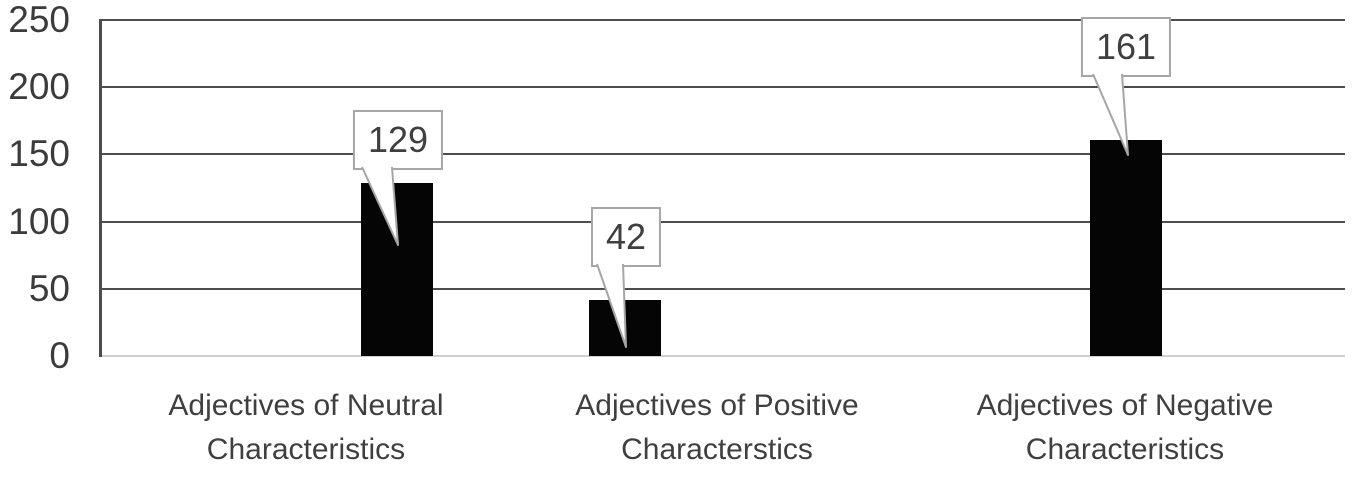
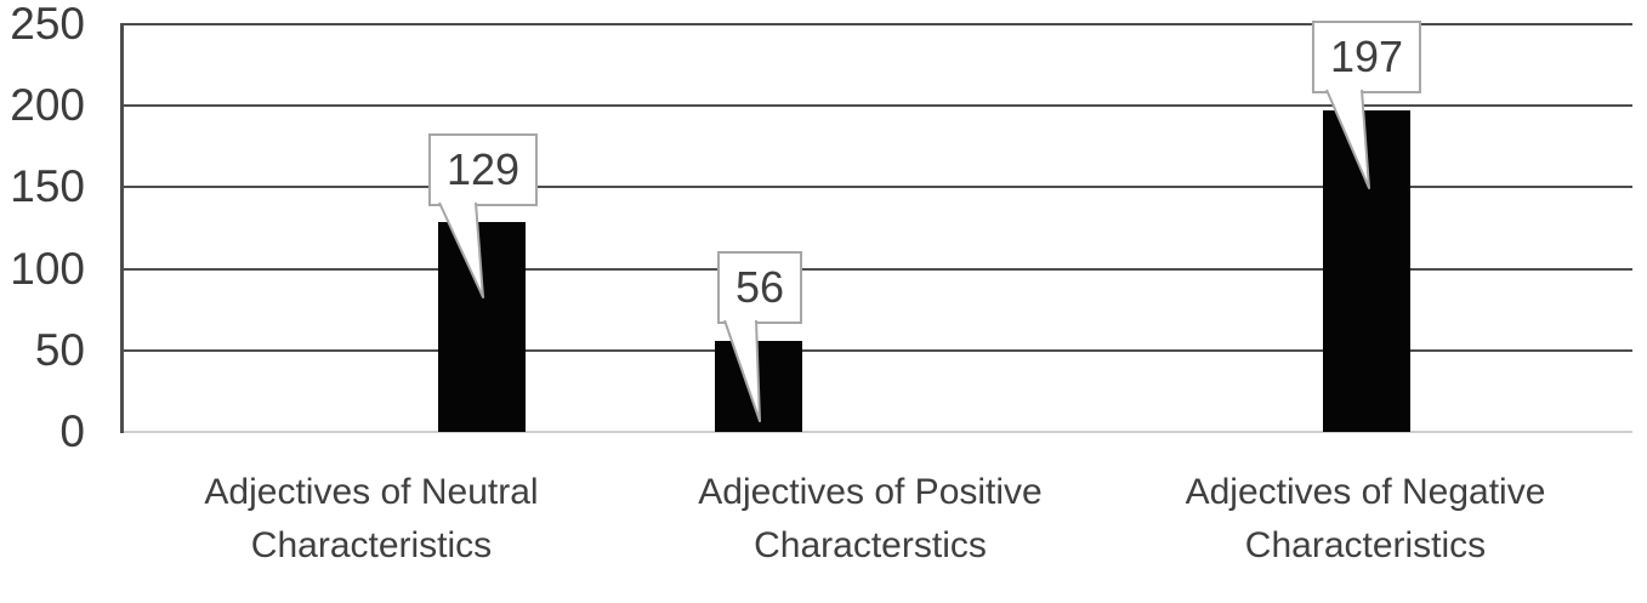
Adjectives of Positive Characterstics: 42 -> 56
Adjectives of Negative Characteristics: 161 -> 197
